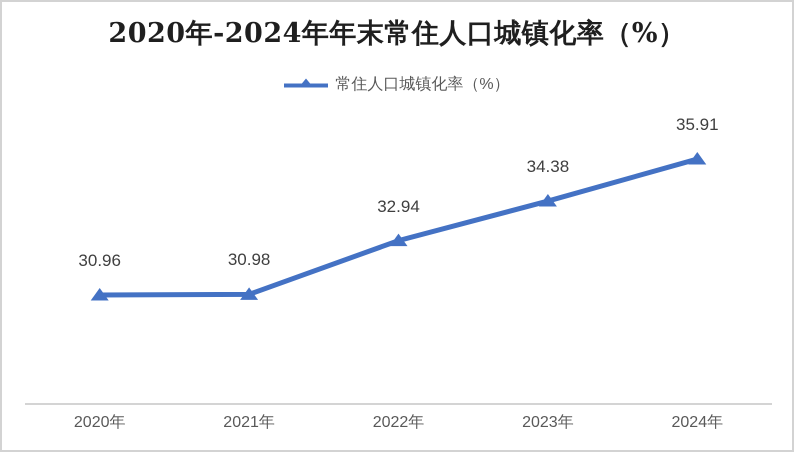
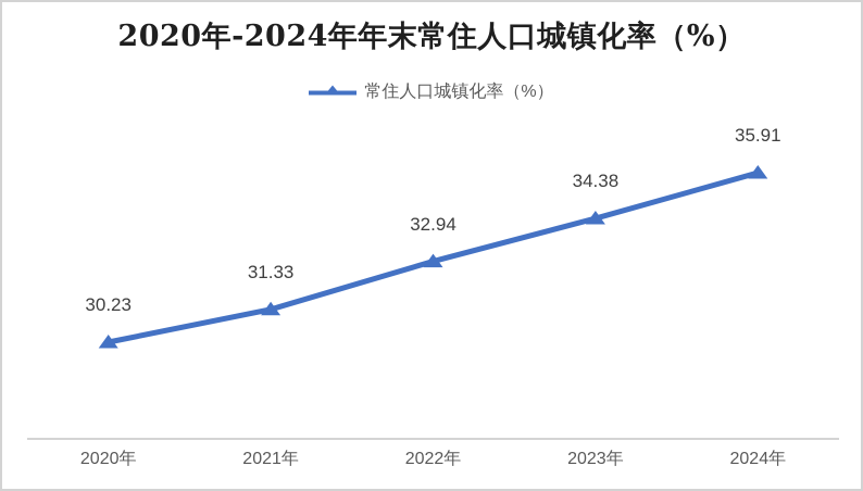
2020年: 30.96 -> 30.23
2021年: 30.98 -> 31.33
